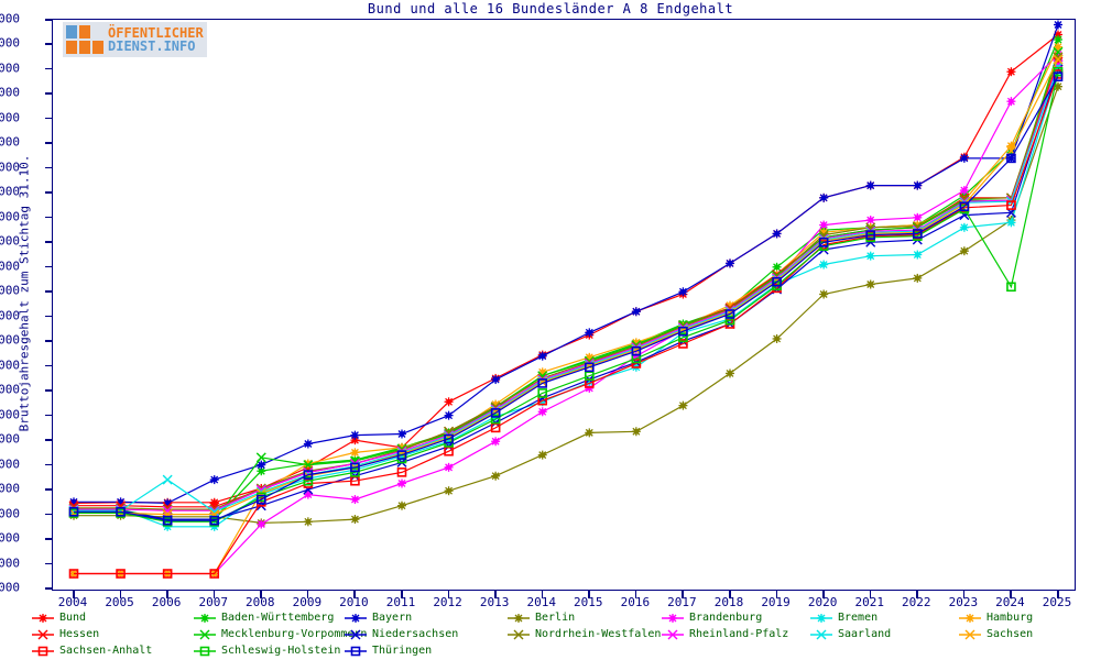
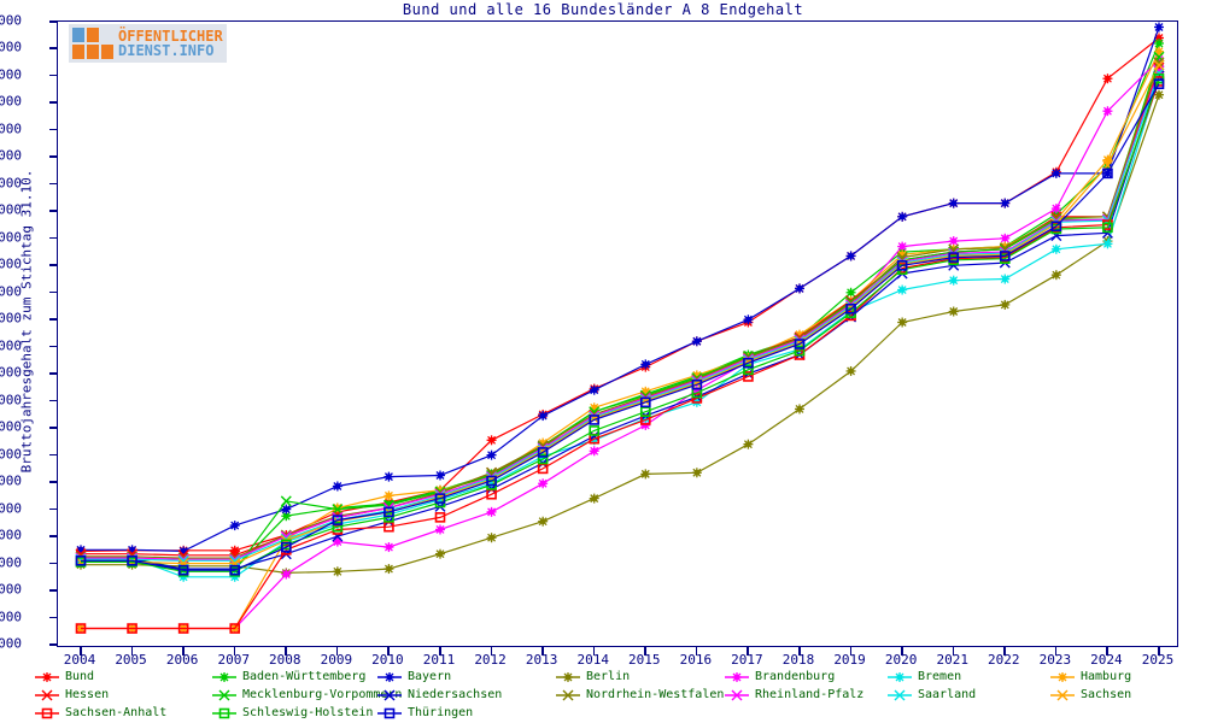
Saarland/2006: 31400 -> 30100
Bund/2010: 33000 -> 32200
Schleswig-Holstein/2024: 39200 -> 42400
